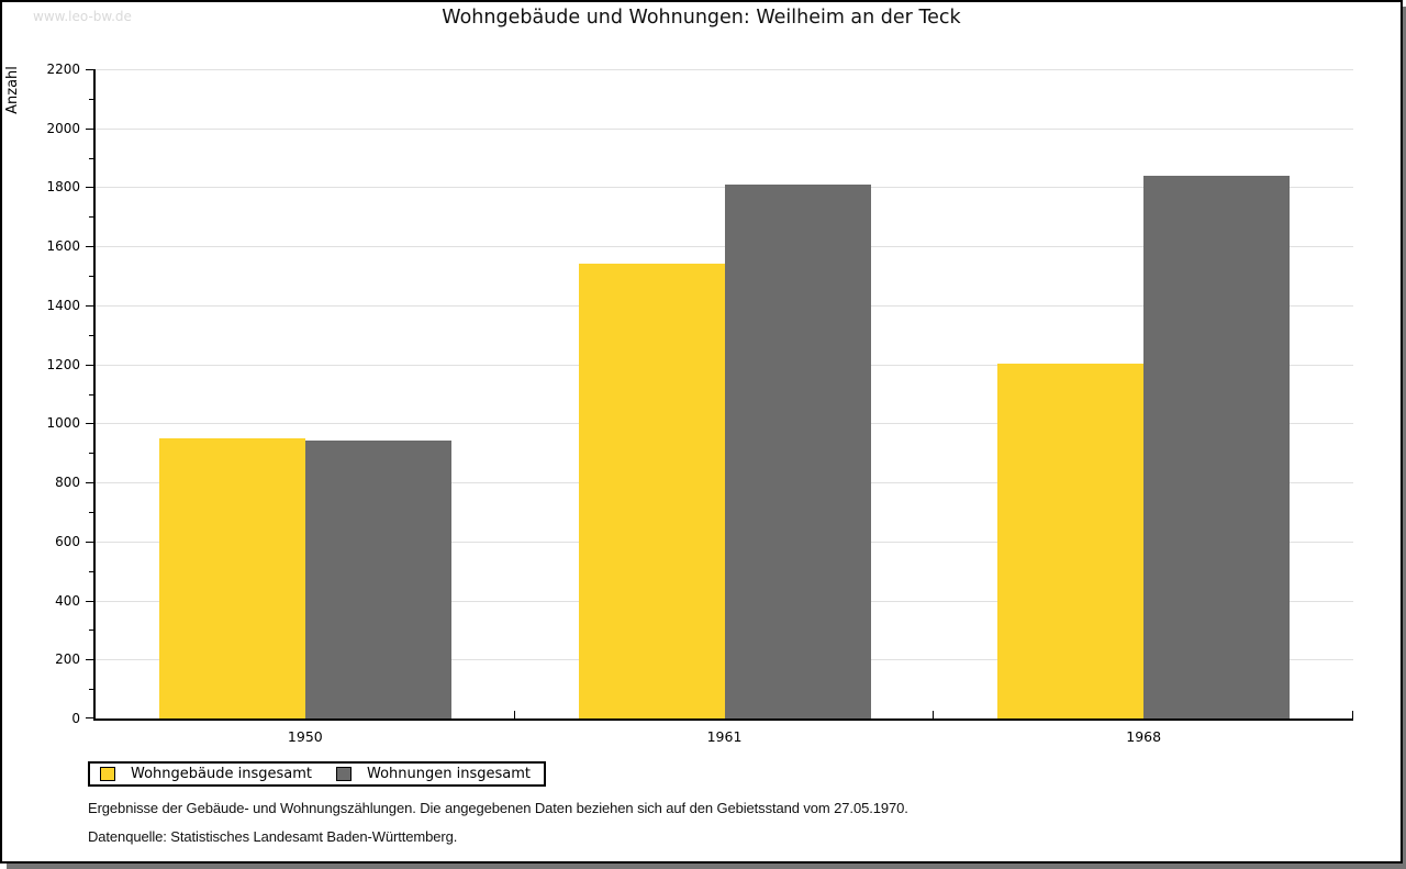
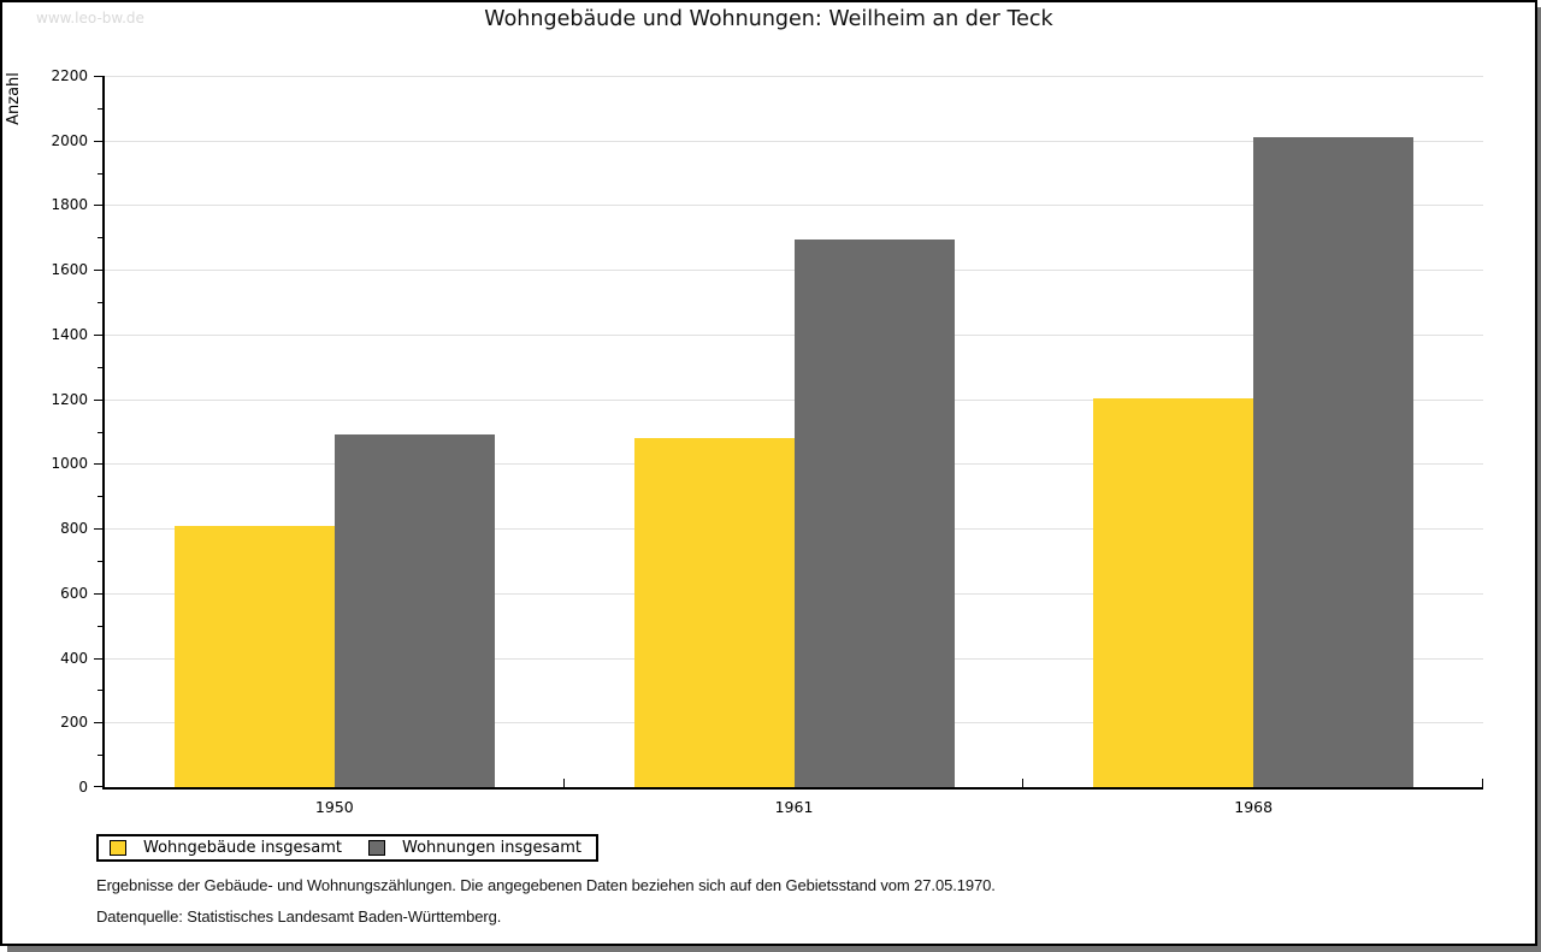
Wohngebäude insgesamt/1950: 950 -> 810
Wohnungen insgesamt/1950: 940 -> 1090
Wohngebäude insgesamt/1961: 1540 -> 1080
Wohnungen insgesamt/1961: 1810 -> 1700
Wohnungen insgesamt/1968: 1840 -> 2010
